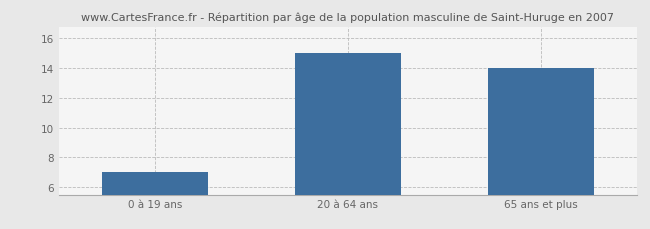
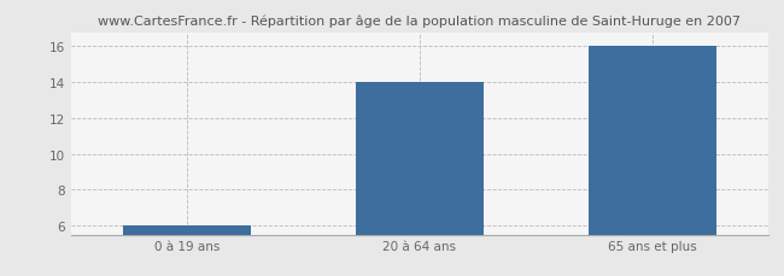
0 à 19 ans: 7 -> 6
20 à 64 ans: 15 -> 14
65 ans et plus: 14 -> 16
